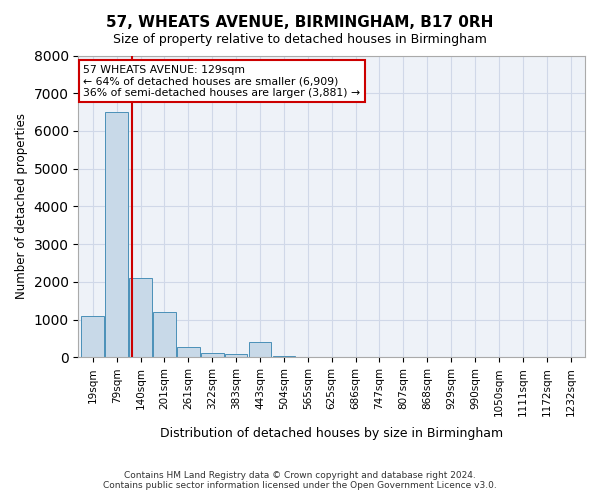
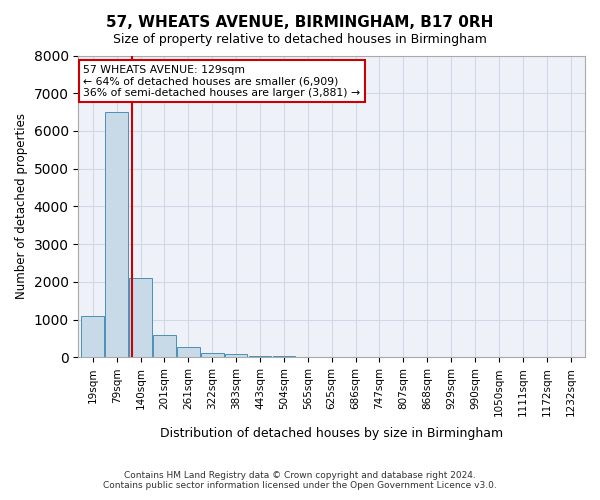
201sqm: 1200 -> 600
443sqm: 400 -> 50
